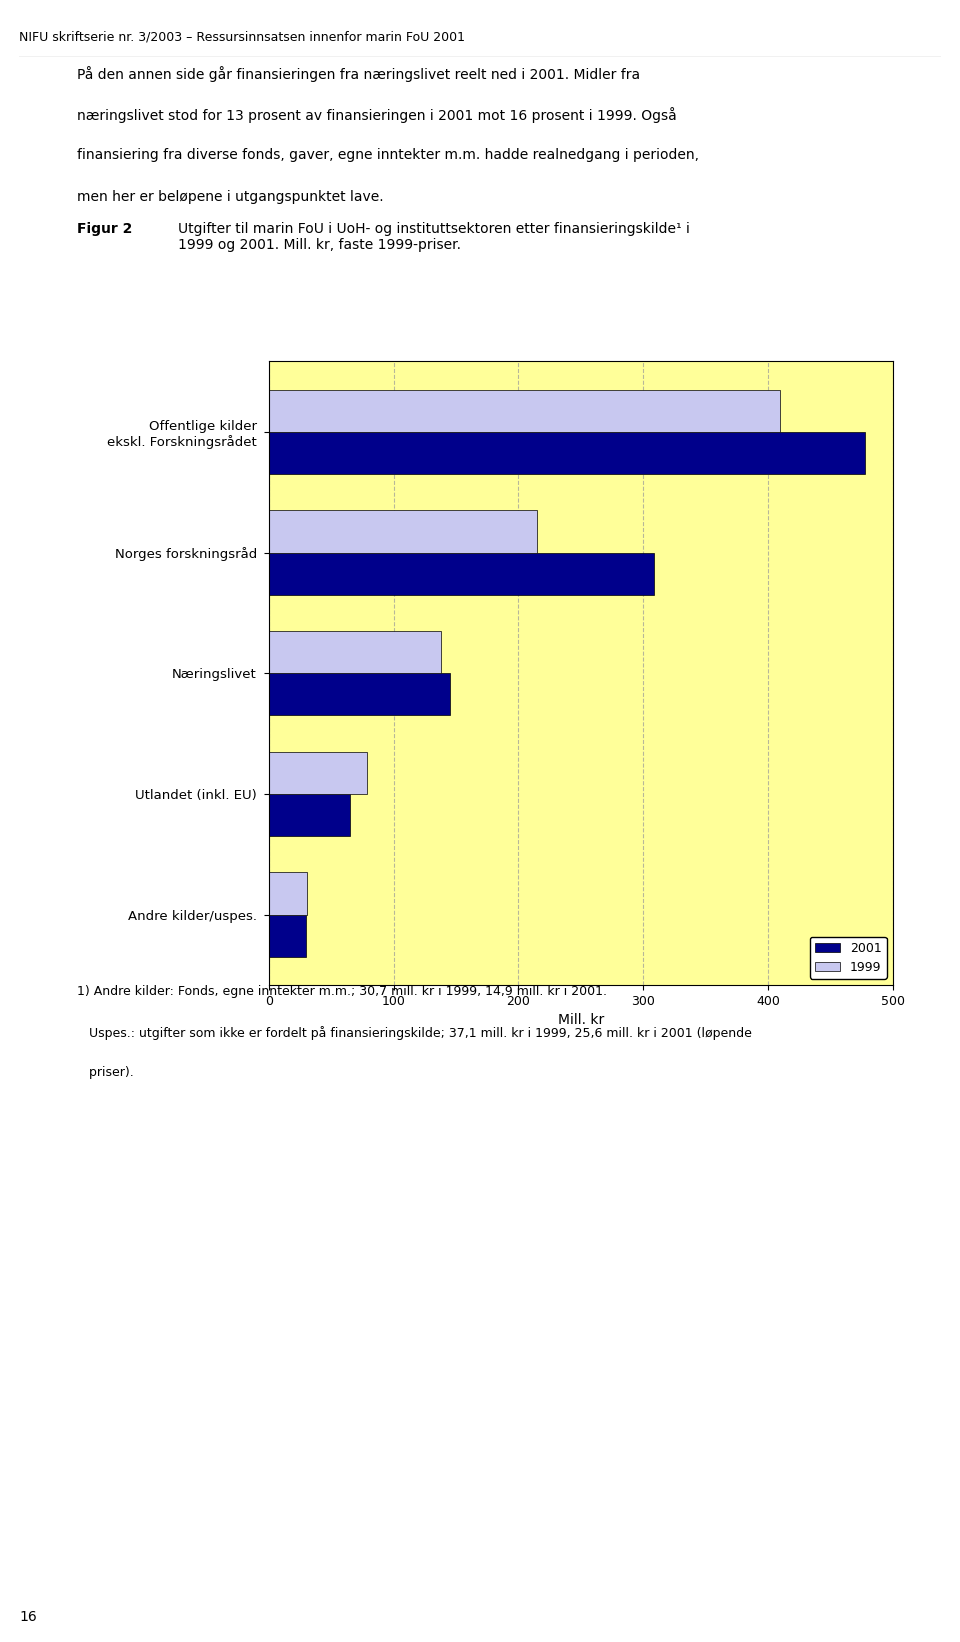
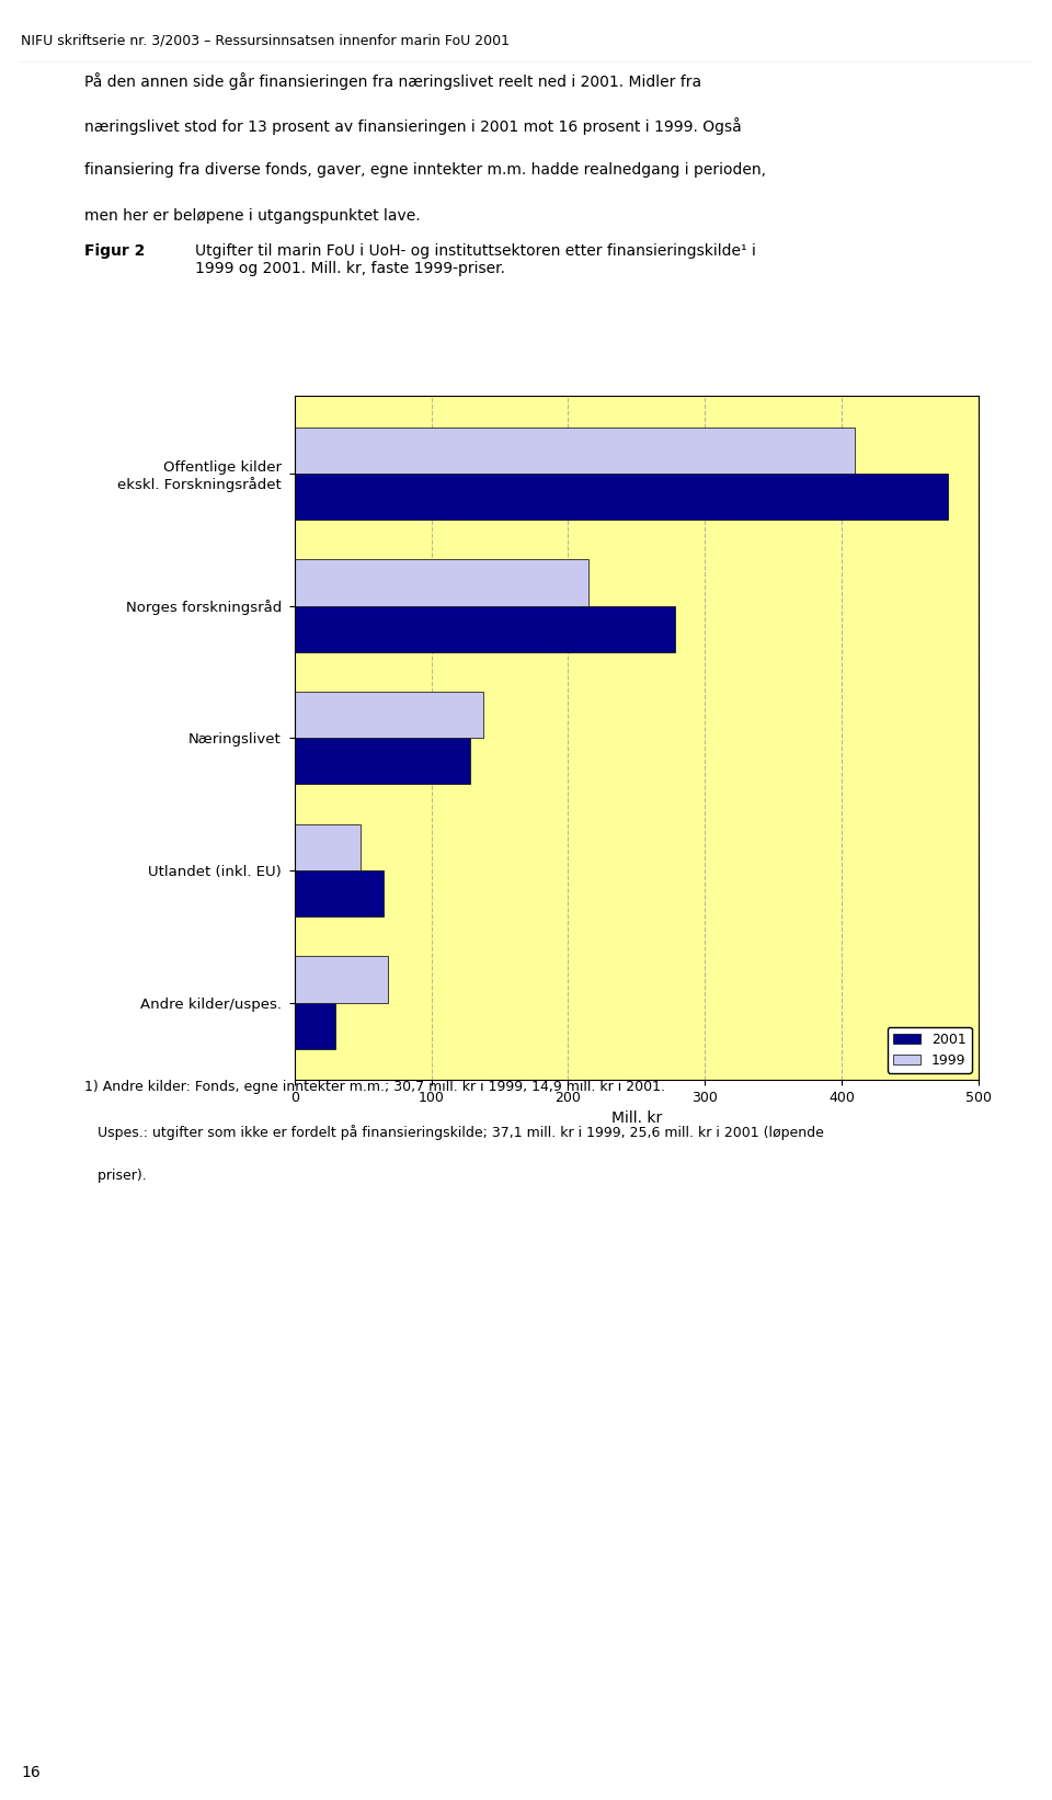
2001/Norges forskningsråd: 309 -> 278
2001/Næringslivet: 145 -> 128
1999/Utlandet (inkl. EU): 79 -> 48
1999/Andre kilder/uspes.: 31 -> 68
